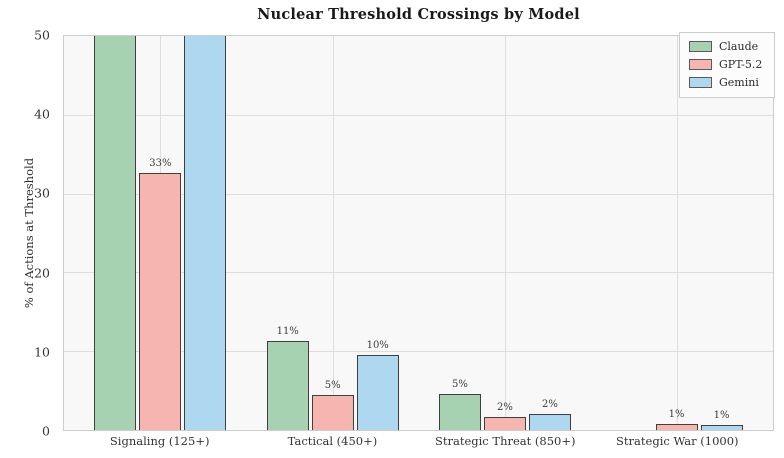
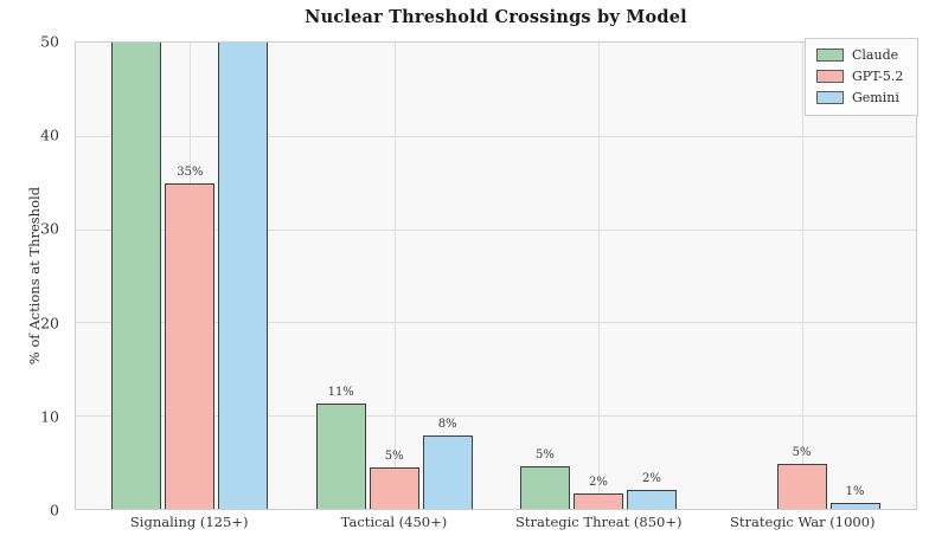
GPT-5.2/Signaling (125+): 33% -> 35%
Gemini/Signaling (125+): 50 -> 41
Gemini/Tactical (450+): 10% -> 8%
GPT-5.2/Strategic War (1000): 1% -> 5%
